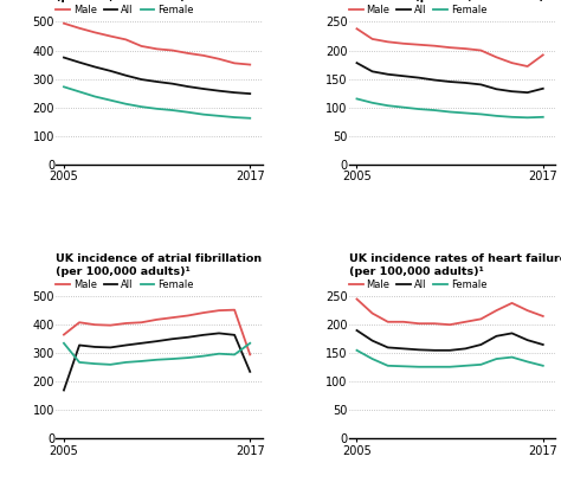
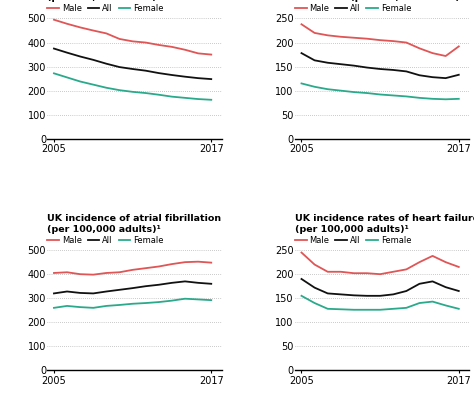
UK incidence of atrial fibrillation (per 100,000 adults)¹/Male/2005: 365 -> 405
UK incidence of atrial fibrillation (per 100,000 adults)¹/All/2005: 170 -> 320
UK incidence of atrial fibrillation (per 100,000 adults)¹/Female/2005: 335 -> 260
UK incidence of atrial fibrillation (per 100,000 adults)¹/Male/2017: 295 -> 448
UK incidence of atrial fibrillation (per 100,000 adults)¹/All/2017: 235 -> 360
UK incidence of atrial fibrillation (per 100,000 adults)¹/Female/2017: 335 -> 292
